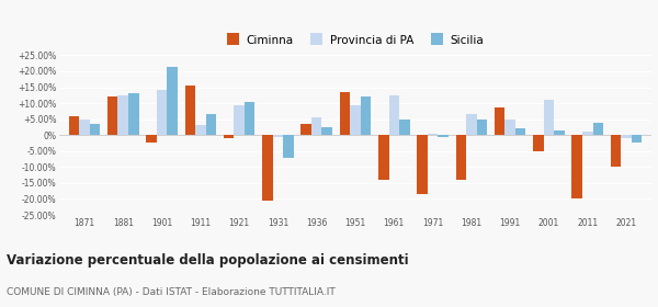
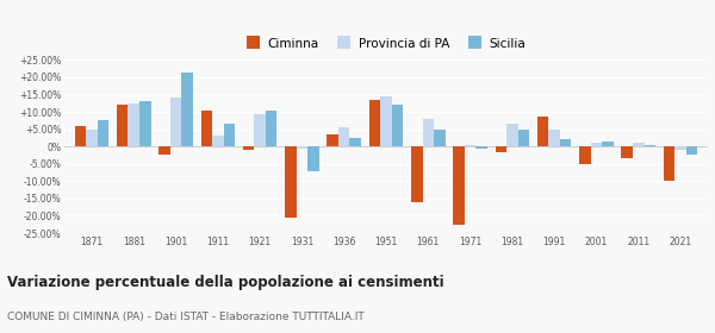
Sicilia/1871: 3.5% -> 7.5%
Ciminna/1911: 15.5% -> 10.5%
Provincia di PA/1951: 9.5% -> 14.5%
Ciminna/1961: -14.0% -> -16.0%
Provincia di PA/1961: 12.5% -> 8.0%
Ciminna/1971: -18.5% -> -22.5%
Ciminna/1981: -14.0% -> -1.5%
Provincia di PA/2001: 11.0% -> 1.0%
Ciminna/2011: -20.0% -> -3.5%
Sicilia/2011: 4.0% -> 0.5%
